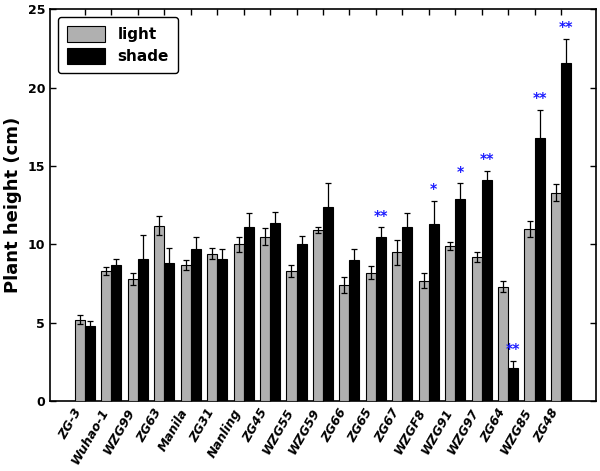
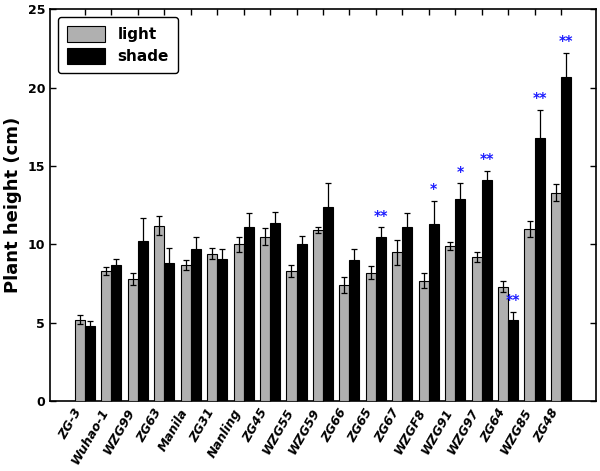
shade/WZG99: 9.1 -> 10.2
shade/ZG64: 2.1 -> 5.2
shade/ZG48: 21.6 -> 20.7
